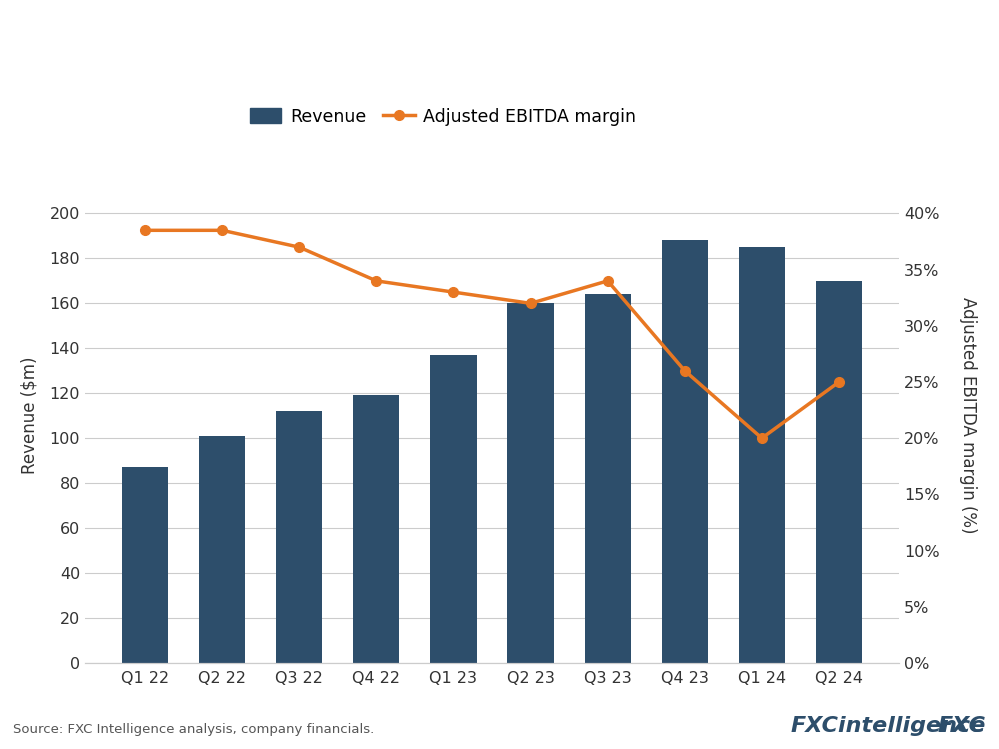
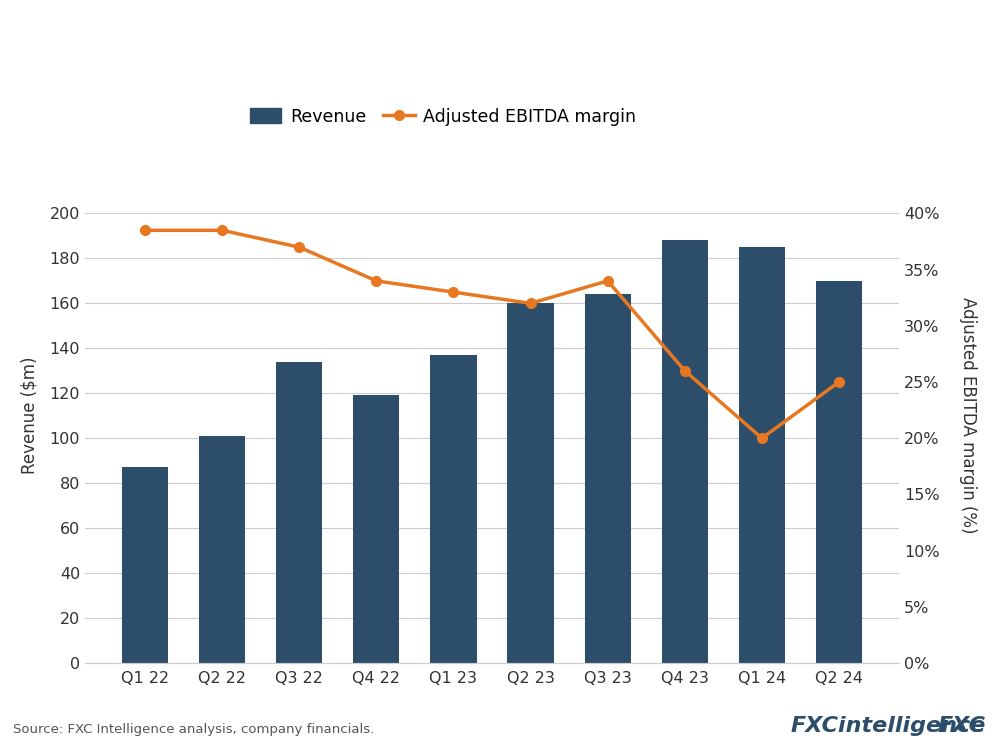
Revenue/Q3 22: 112 -> 134
